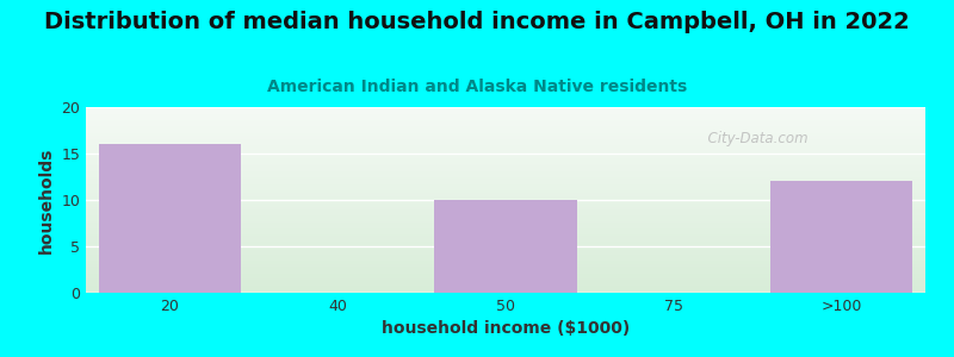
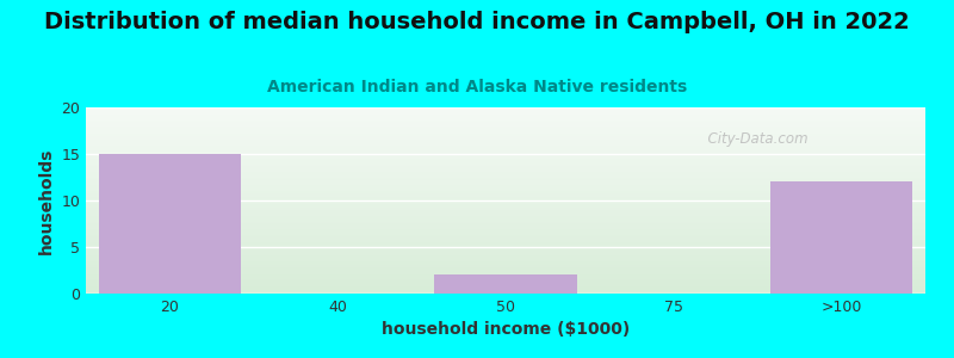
20: 16 -> 15
50: 10 -> 2
